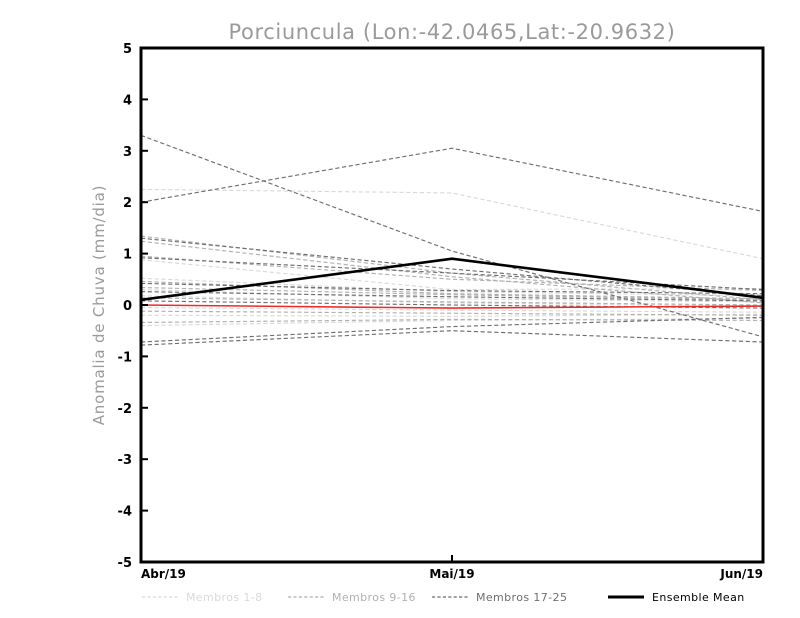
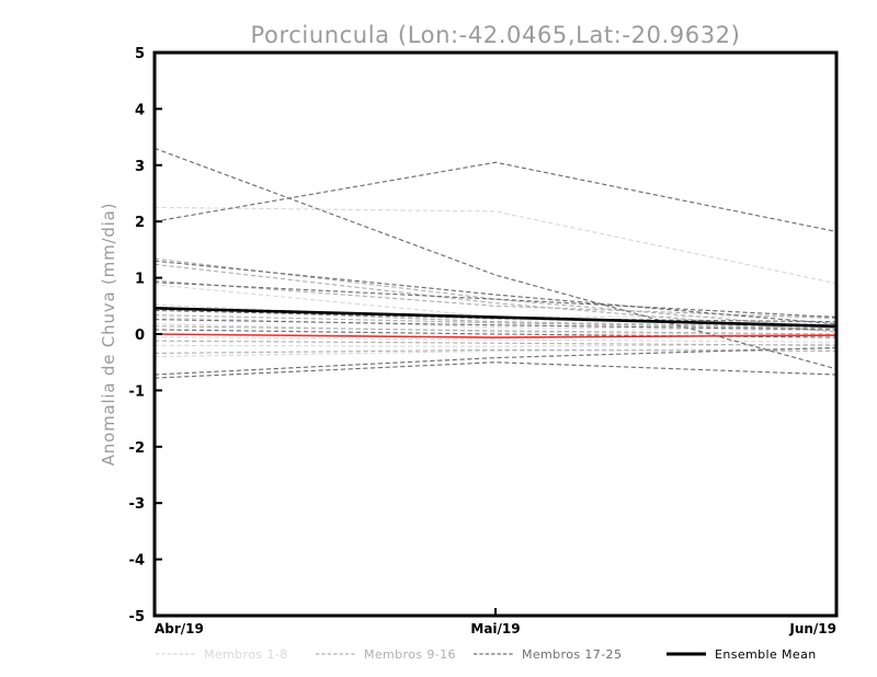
Ensemble Mean/Abr/19: 0.1 -> 0.5
Ensemble Mean/Mai/19: 0.9 -> 0.3
